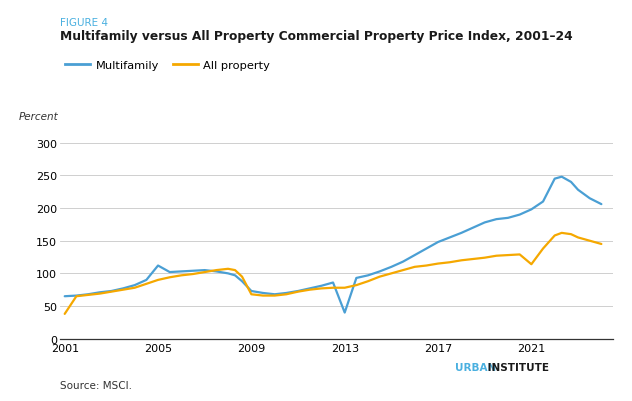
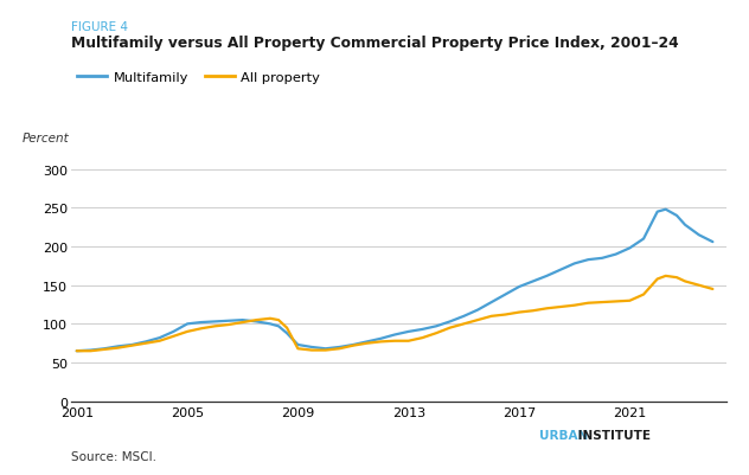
All property/2001: 38 -> 65
Multifamily/2005: 112 -> 100
Multifamily/2013: 40 -> 90
All property/2021: 114 -> 130
